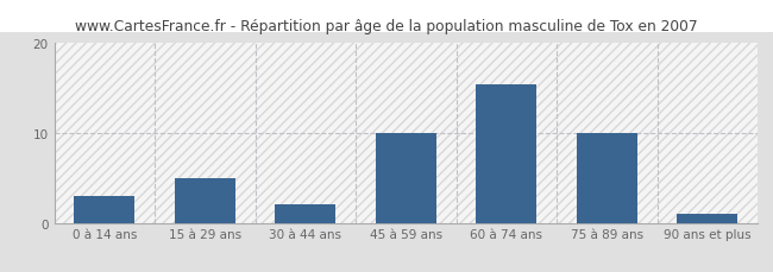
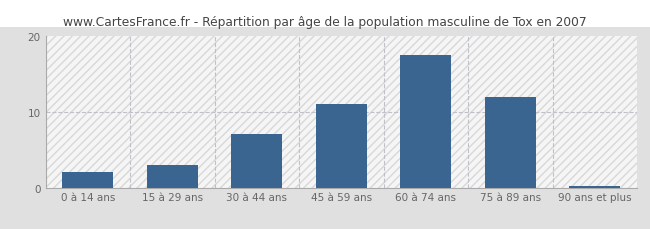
0 à 14 ans: 3.0 -> 2.0
15 à 29 ans: 5.0 -> 3.0
30 à 44 ans: 2.0 -> 7.0
45 à 59 ans: 10.0 -> 11.0
60 à 74 ans: 15.4 -> 17.5
75 à 89 ans: 10.0 -> 12.0
90 ans et plus: 1.0 -> 0.2
